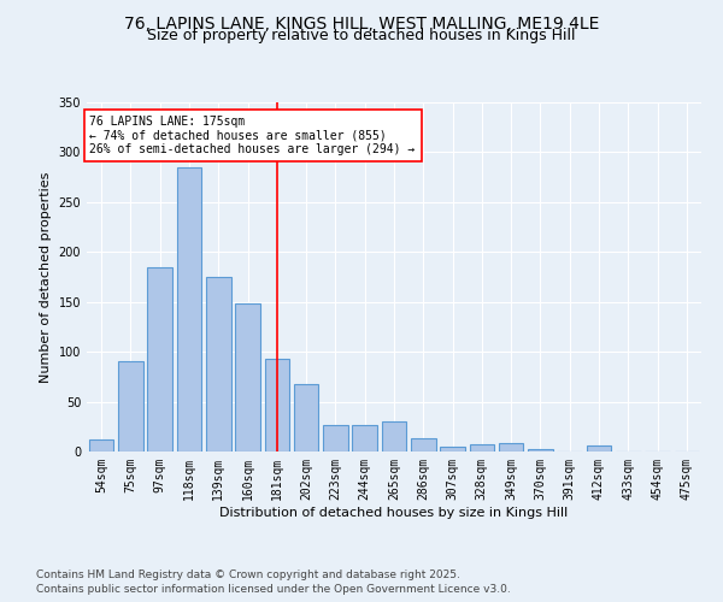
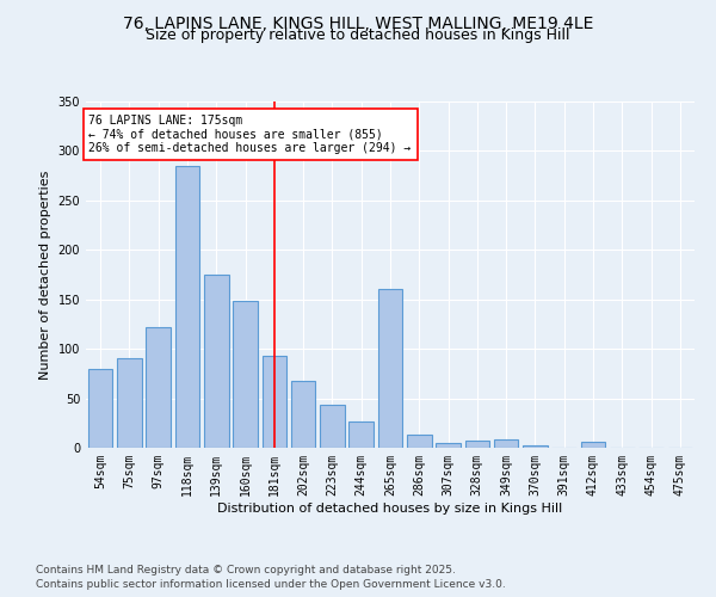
54sqm: 12 -> 80
97sqm: 185 -> 122
223sqm: 27 -> 44
265sqm: 30 -> 160
